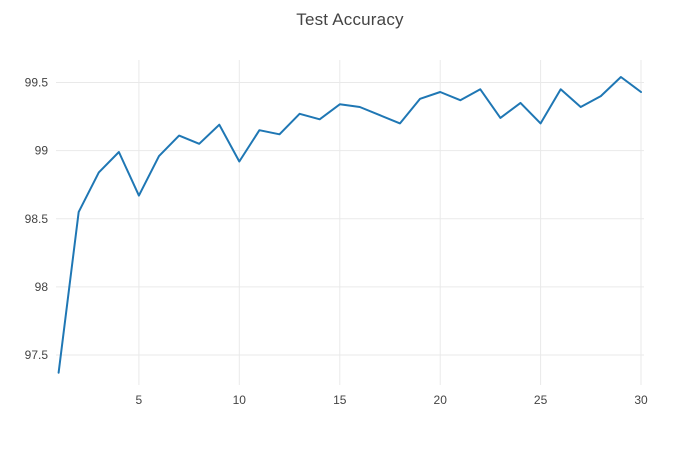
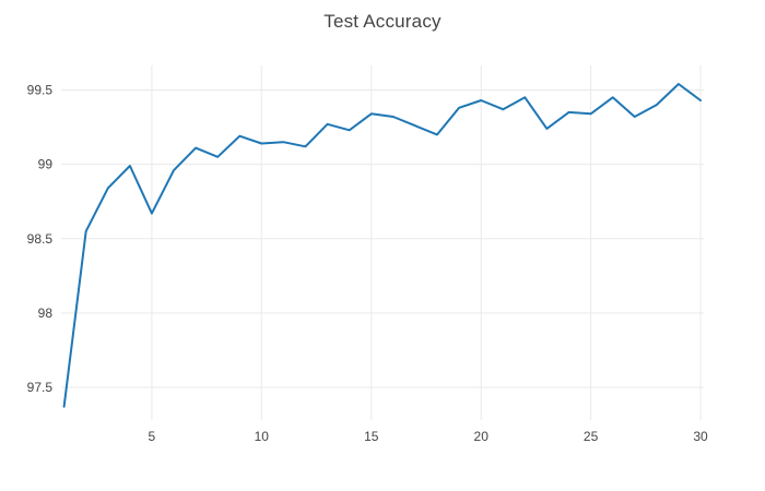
10: 98.92 -> 99.14
25: 99.20 -> 99.34
